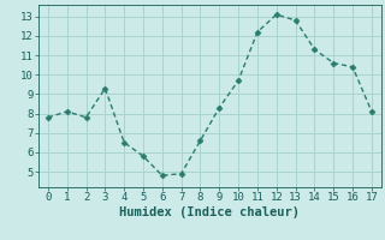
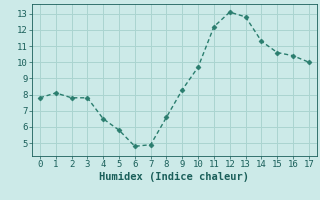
3: 9.3 -> 7.8
17: 8.1 -> 10.0
